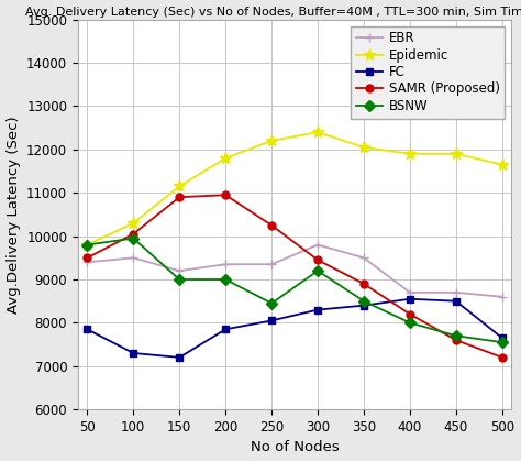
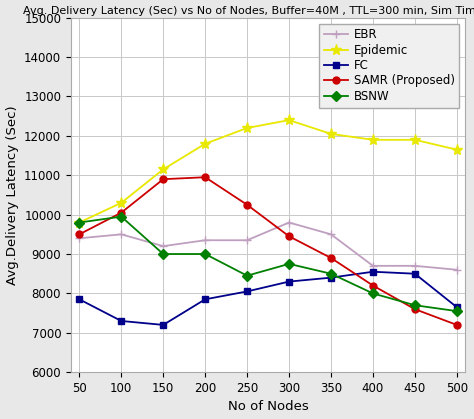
BSNW/300: 9200 -> 8750
